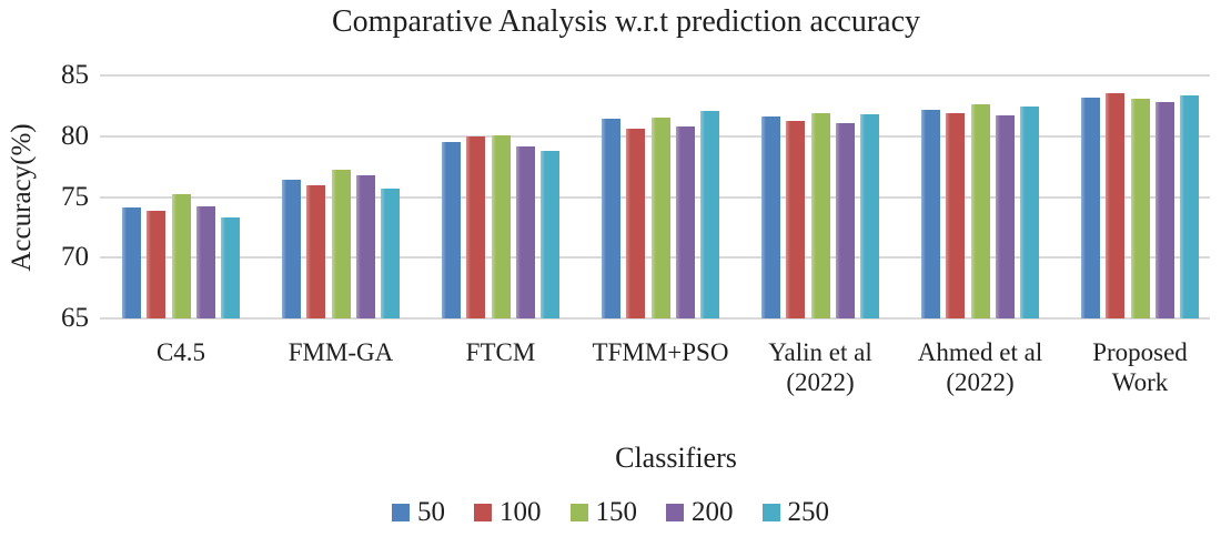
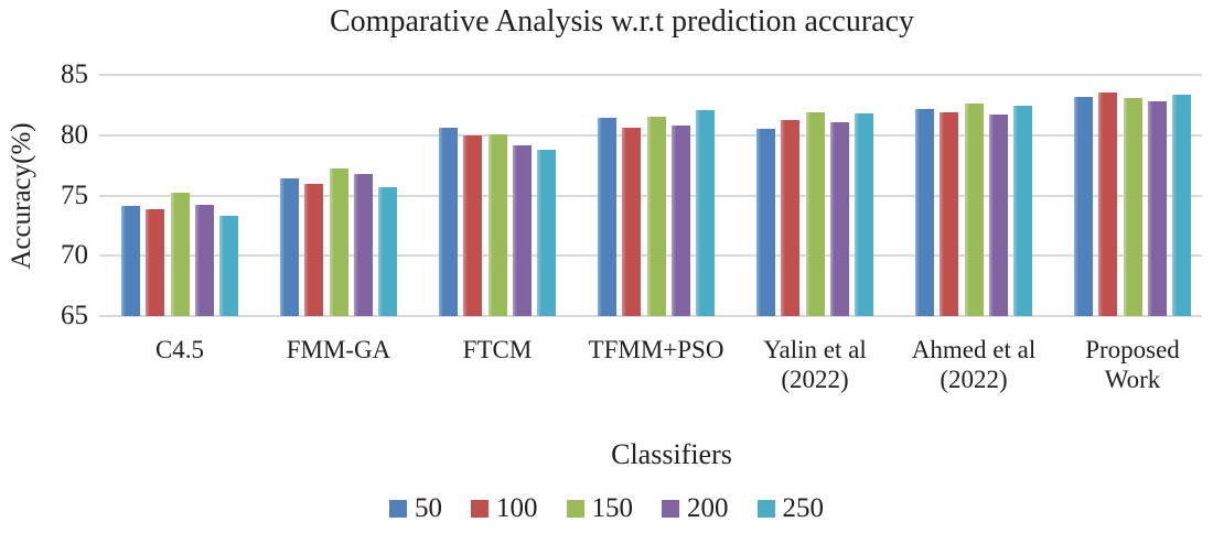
50/FTCM: 79.5 -> 80.6
50/Yalin et al (2022): 81.6 -> 80.5
